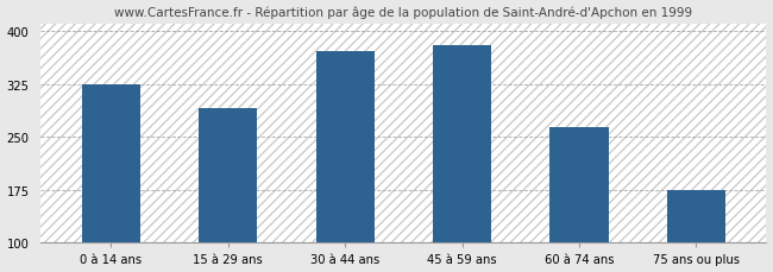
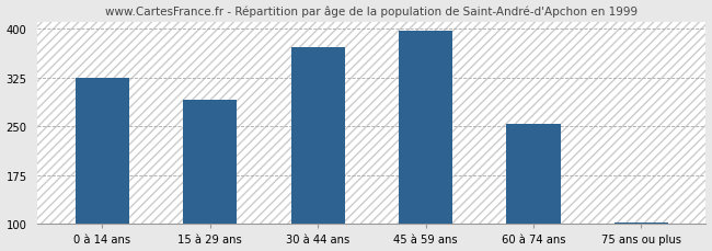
45 à 59 ans: 380 -> 397
60 à 74 ans: 264 -> 254
75 ans ou plus: 174 -> 103
